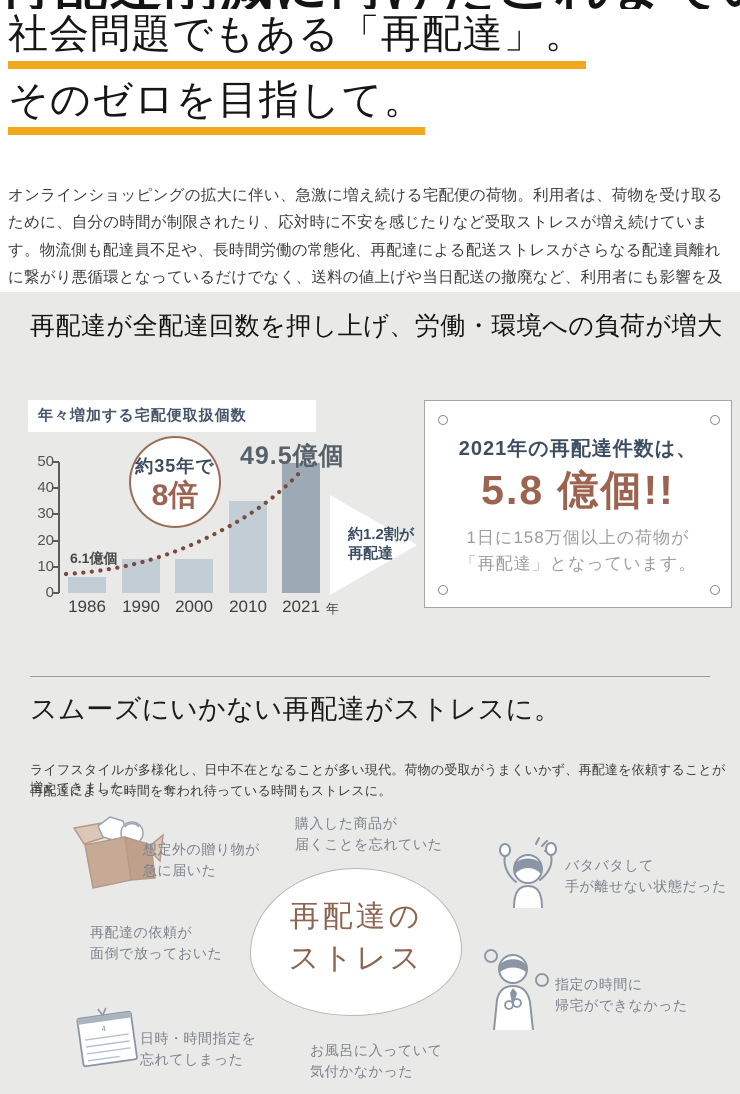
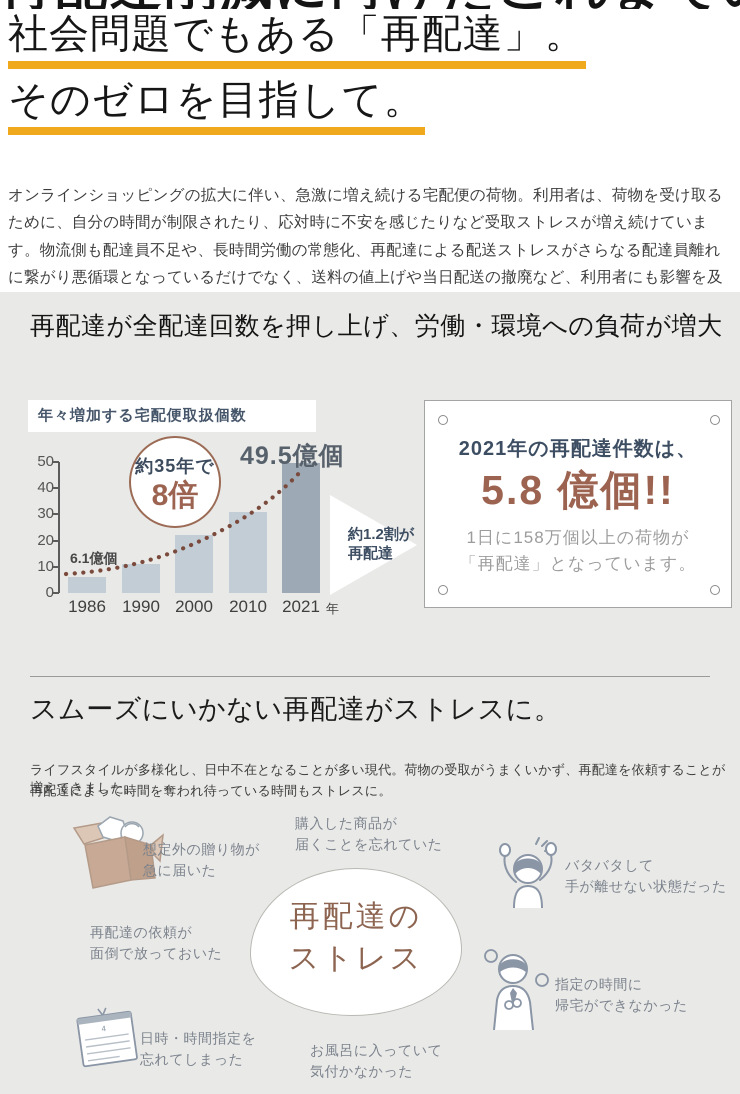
1990: 13 -> 11
2000: 13 -> 22
2010: 35 -> 31
